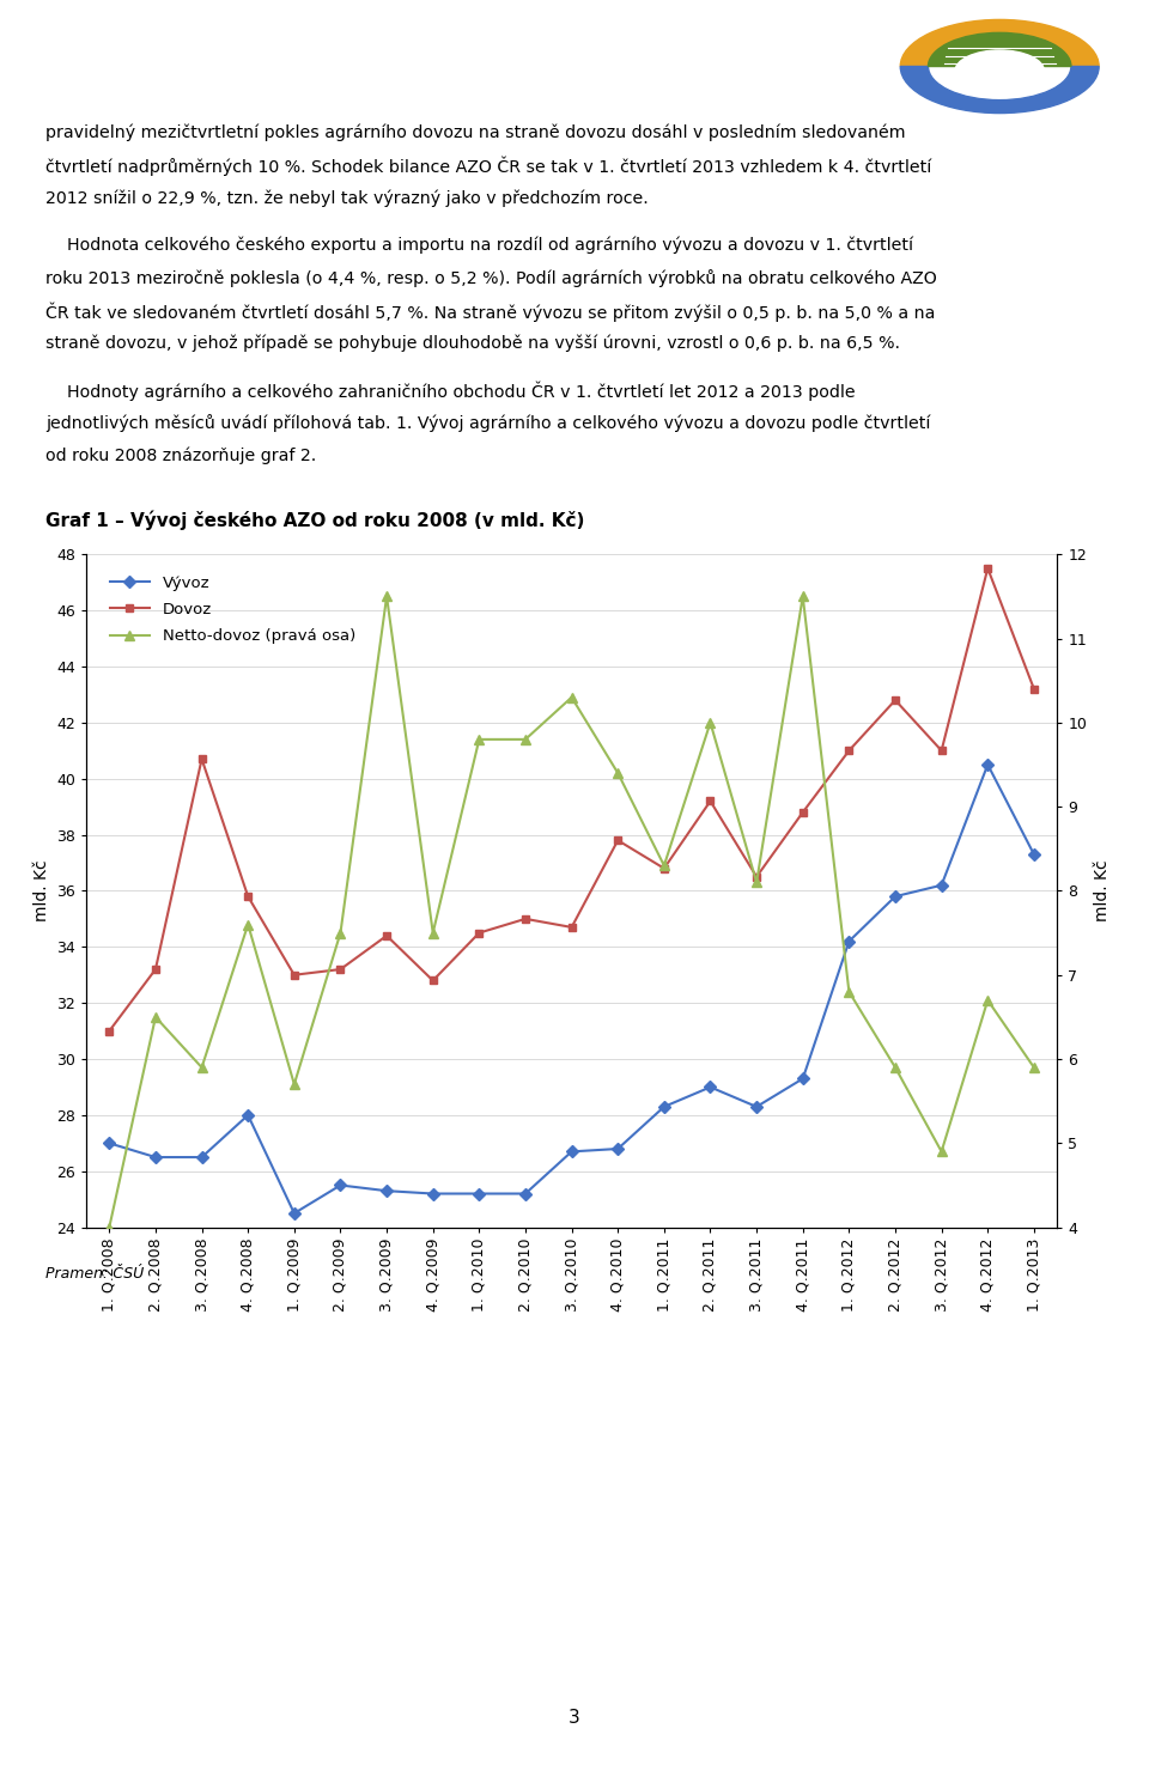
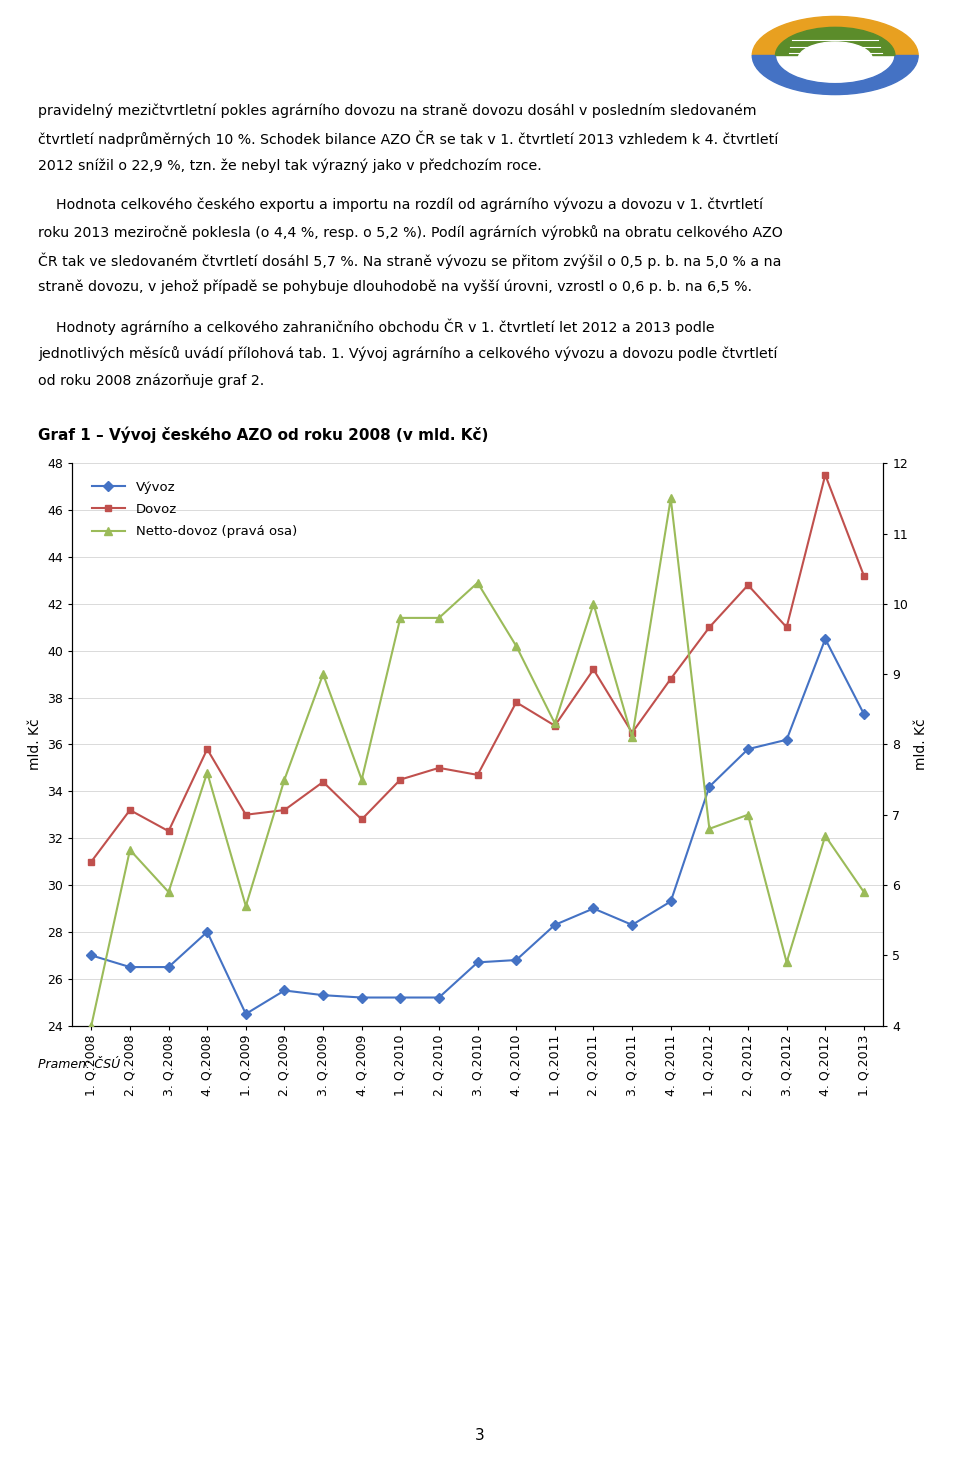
Dovoz/3. Q.2008: 40.7 -> 32.3
Netto-dovoz (pravá osa)/3. Q.2009: 11.5 -> 9.0
Netto-dovoz (pravá osa)/2. Q.2012: 5.9 -> 7.0
